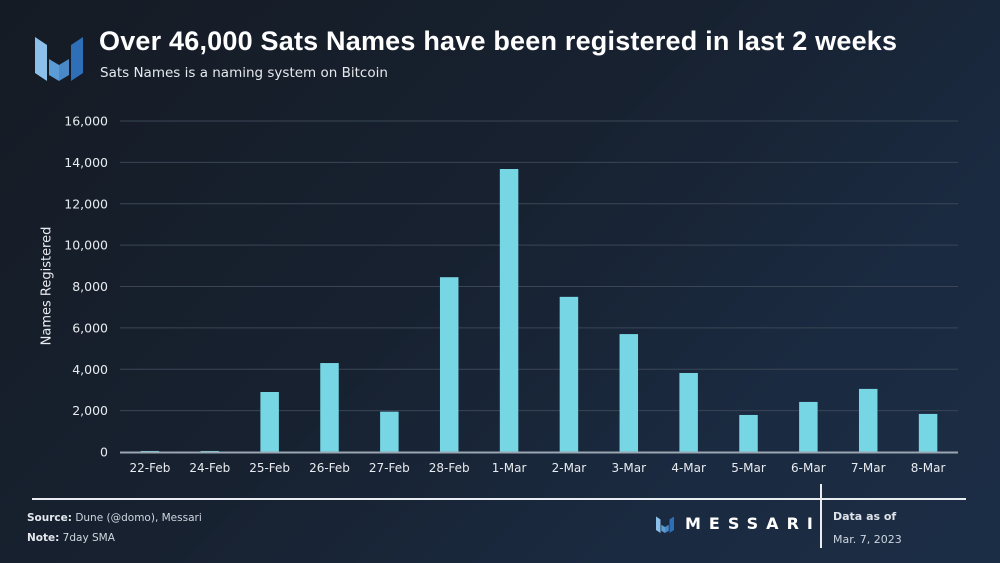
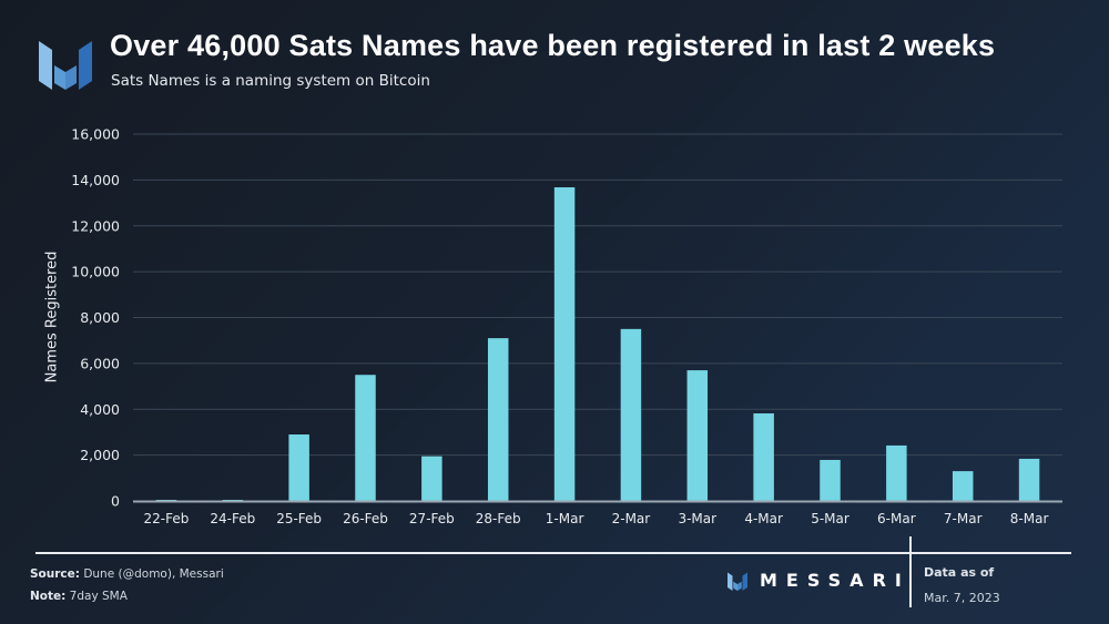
26-Feb: 4300 -> 5500
28-Feb: 8400 -> 7100
7-Mar: 3000 -> 1300
